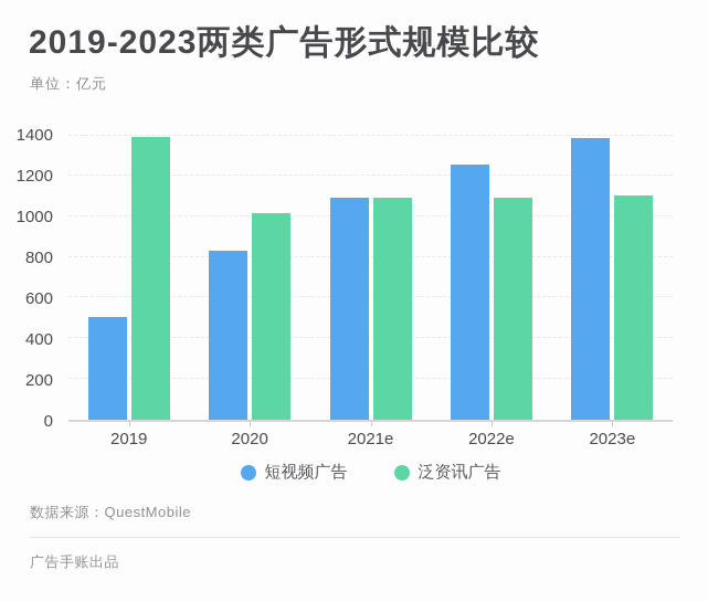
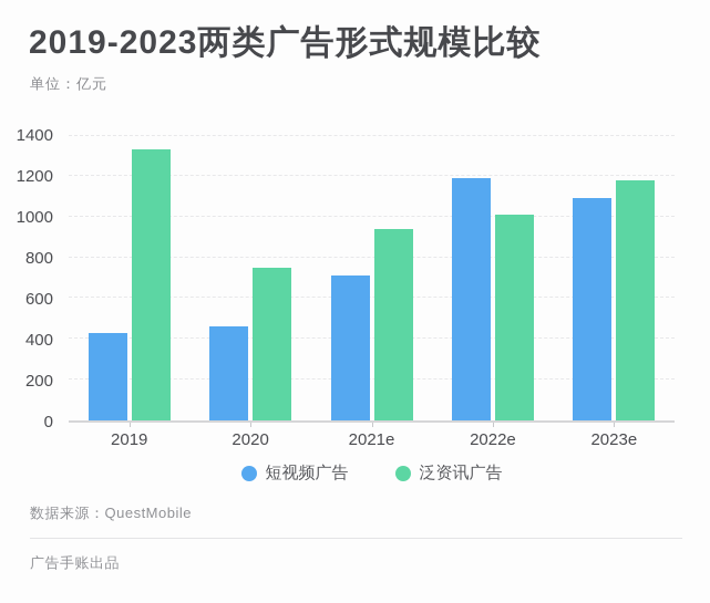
短视频广告/2019: 500 -> 430
泛资讯广告/2019: 1390 -> 1330
短视频广告/2020: 830 -> 460
泛资讯广告/2020: 1020 -> 750
短视频广告/2021e: 1100 -> 710
泛资讯广告/2021e: 1100 -> 940
短视频广告/2022e: 1260 -> 1190
泛资讯广告/2022e: 1100 -> 1010
短视频广告/2023e: 1380 -> 1090
泛资讯广告/2023e: 1100 -> 1180
